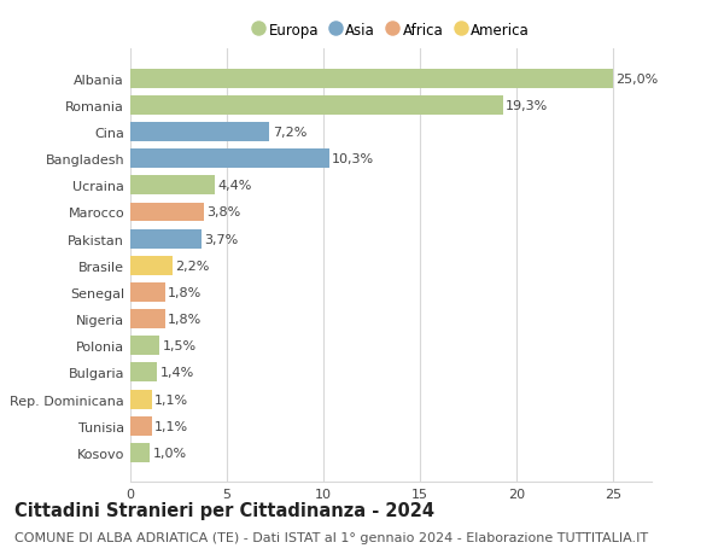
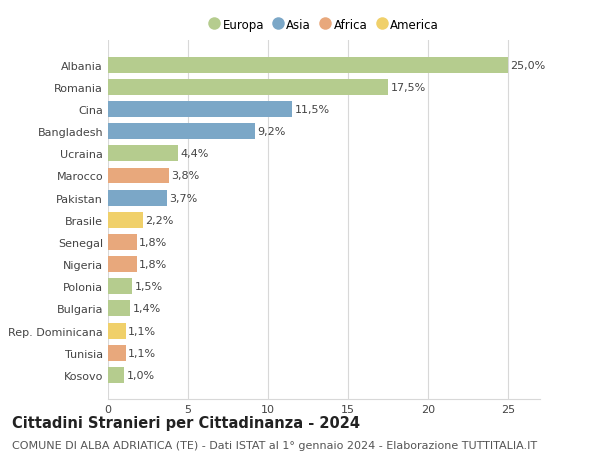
Romania: 19,3% -> 17,5%
Cina: 7,2% -> 11,5%
Bangladesh: 10,3% -> 9,2%
